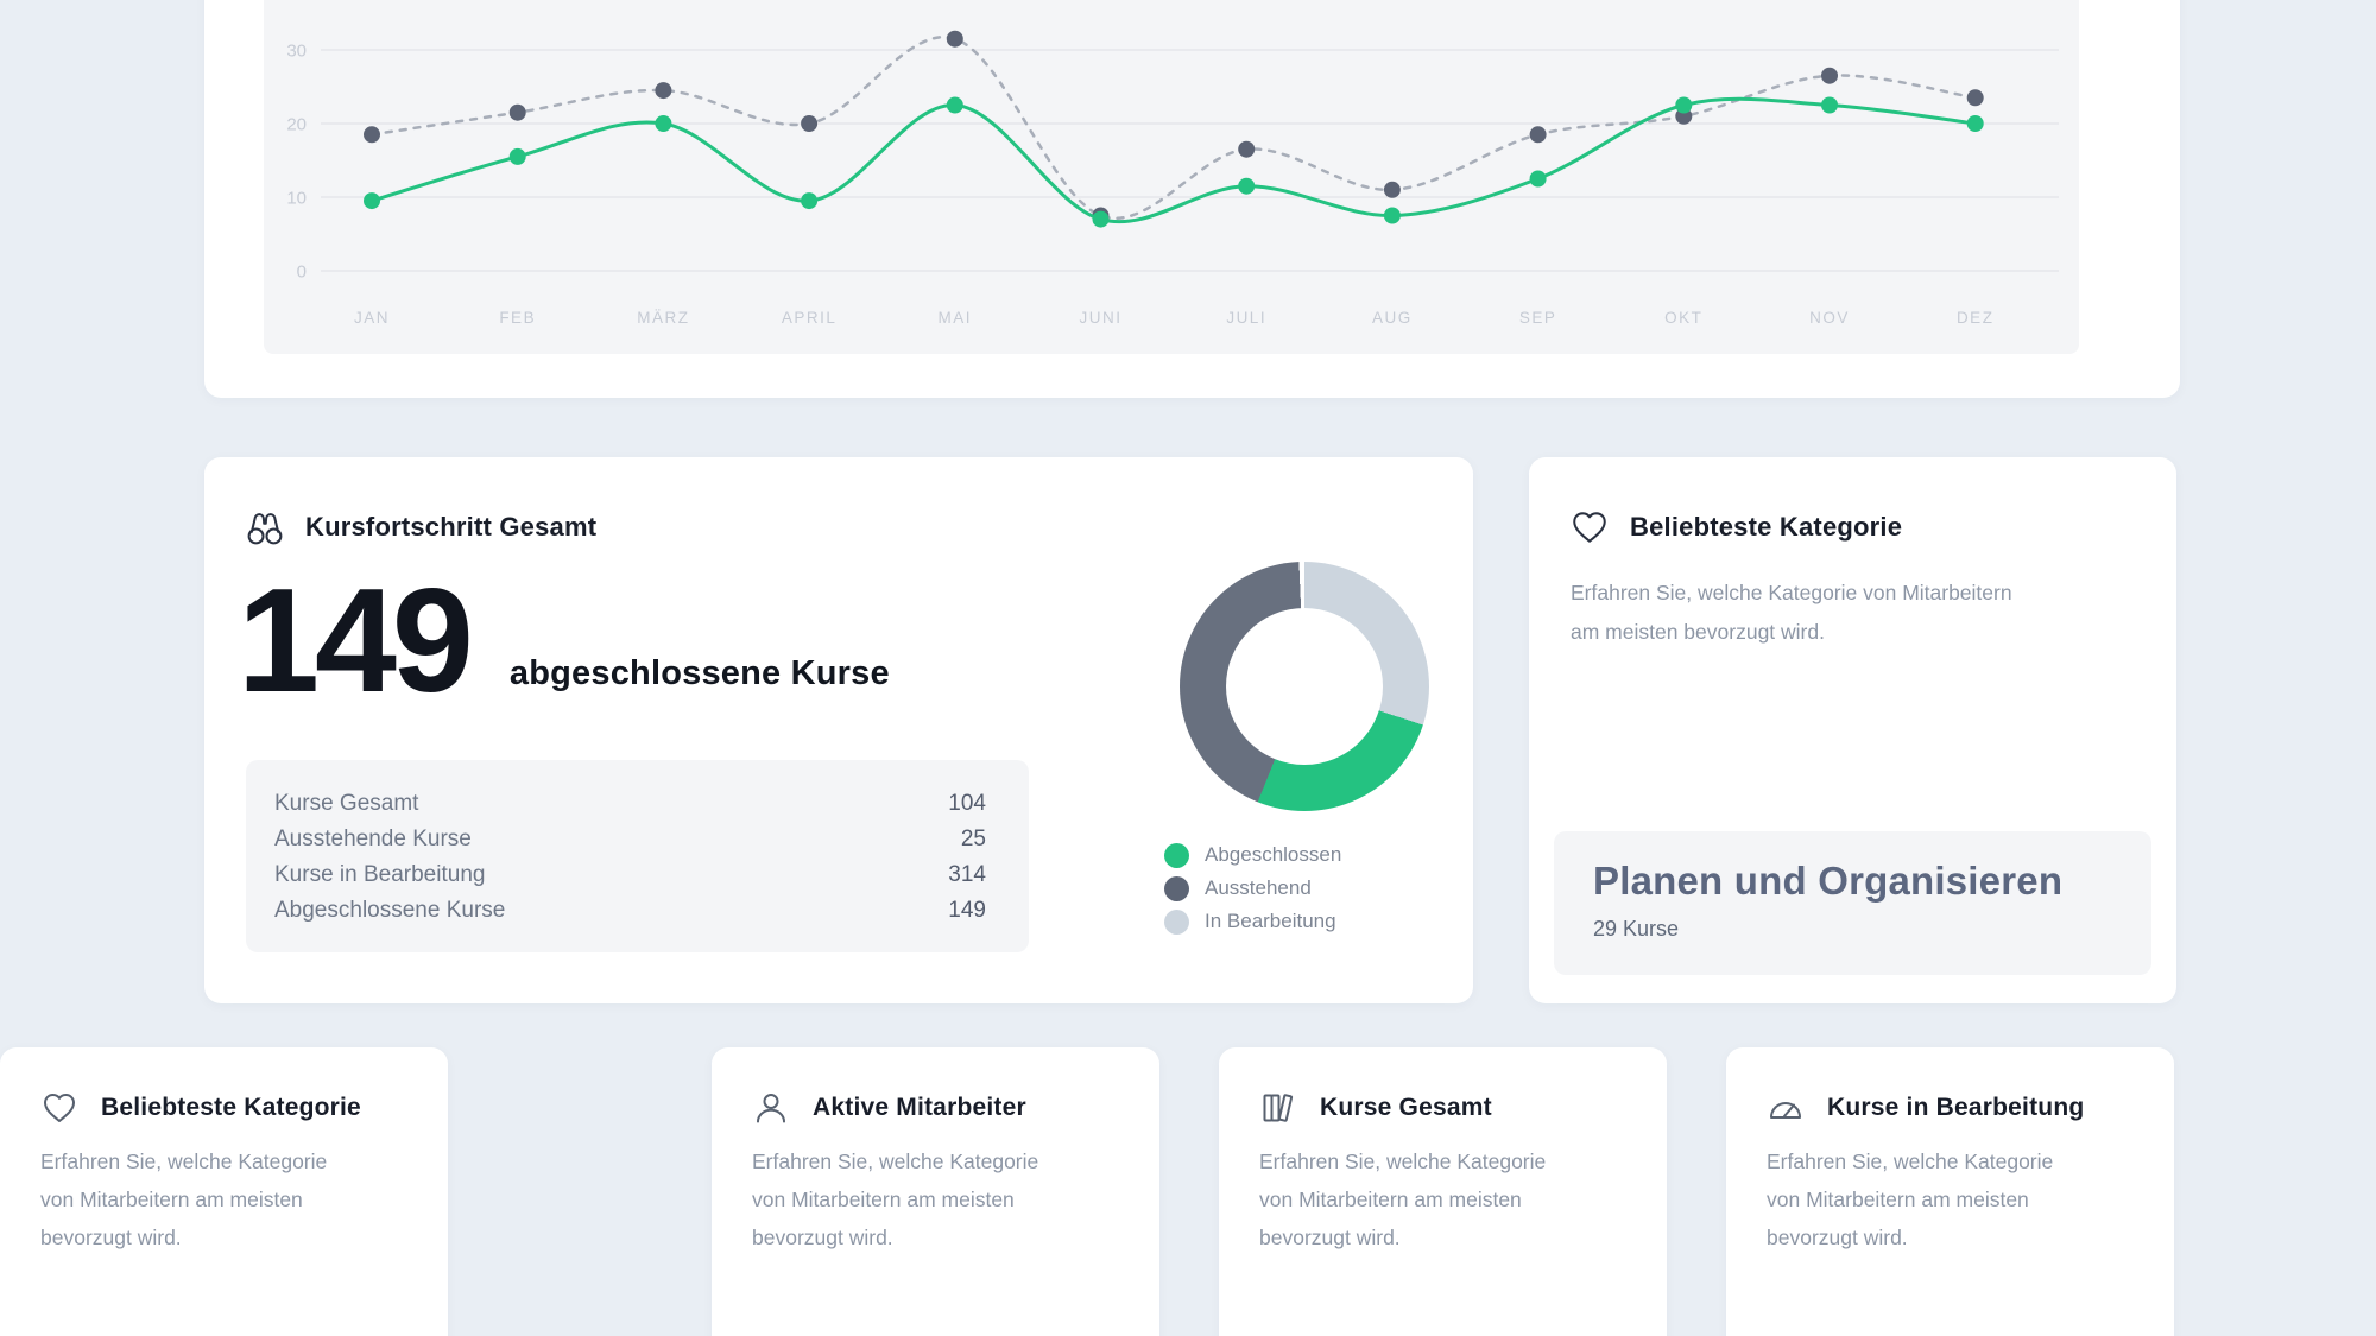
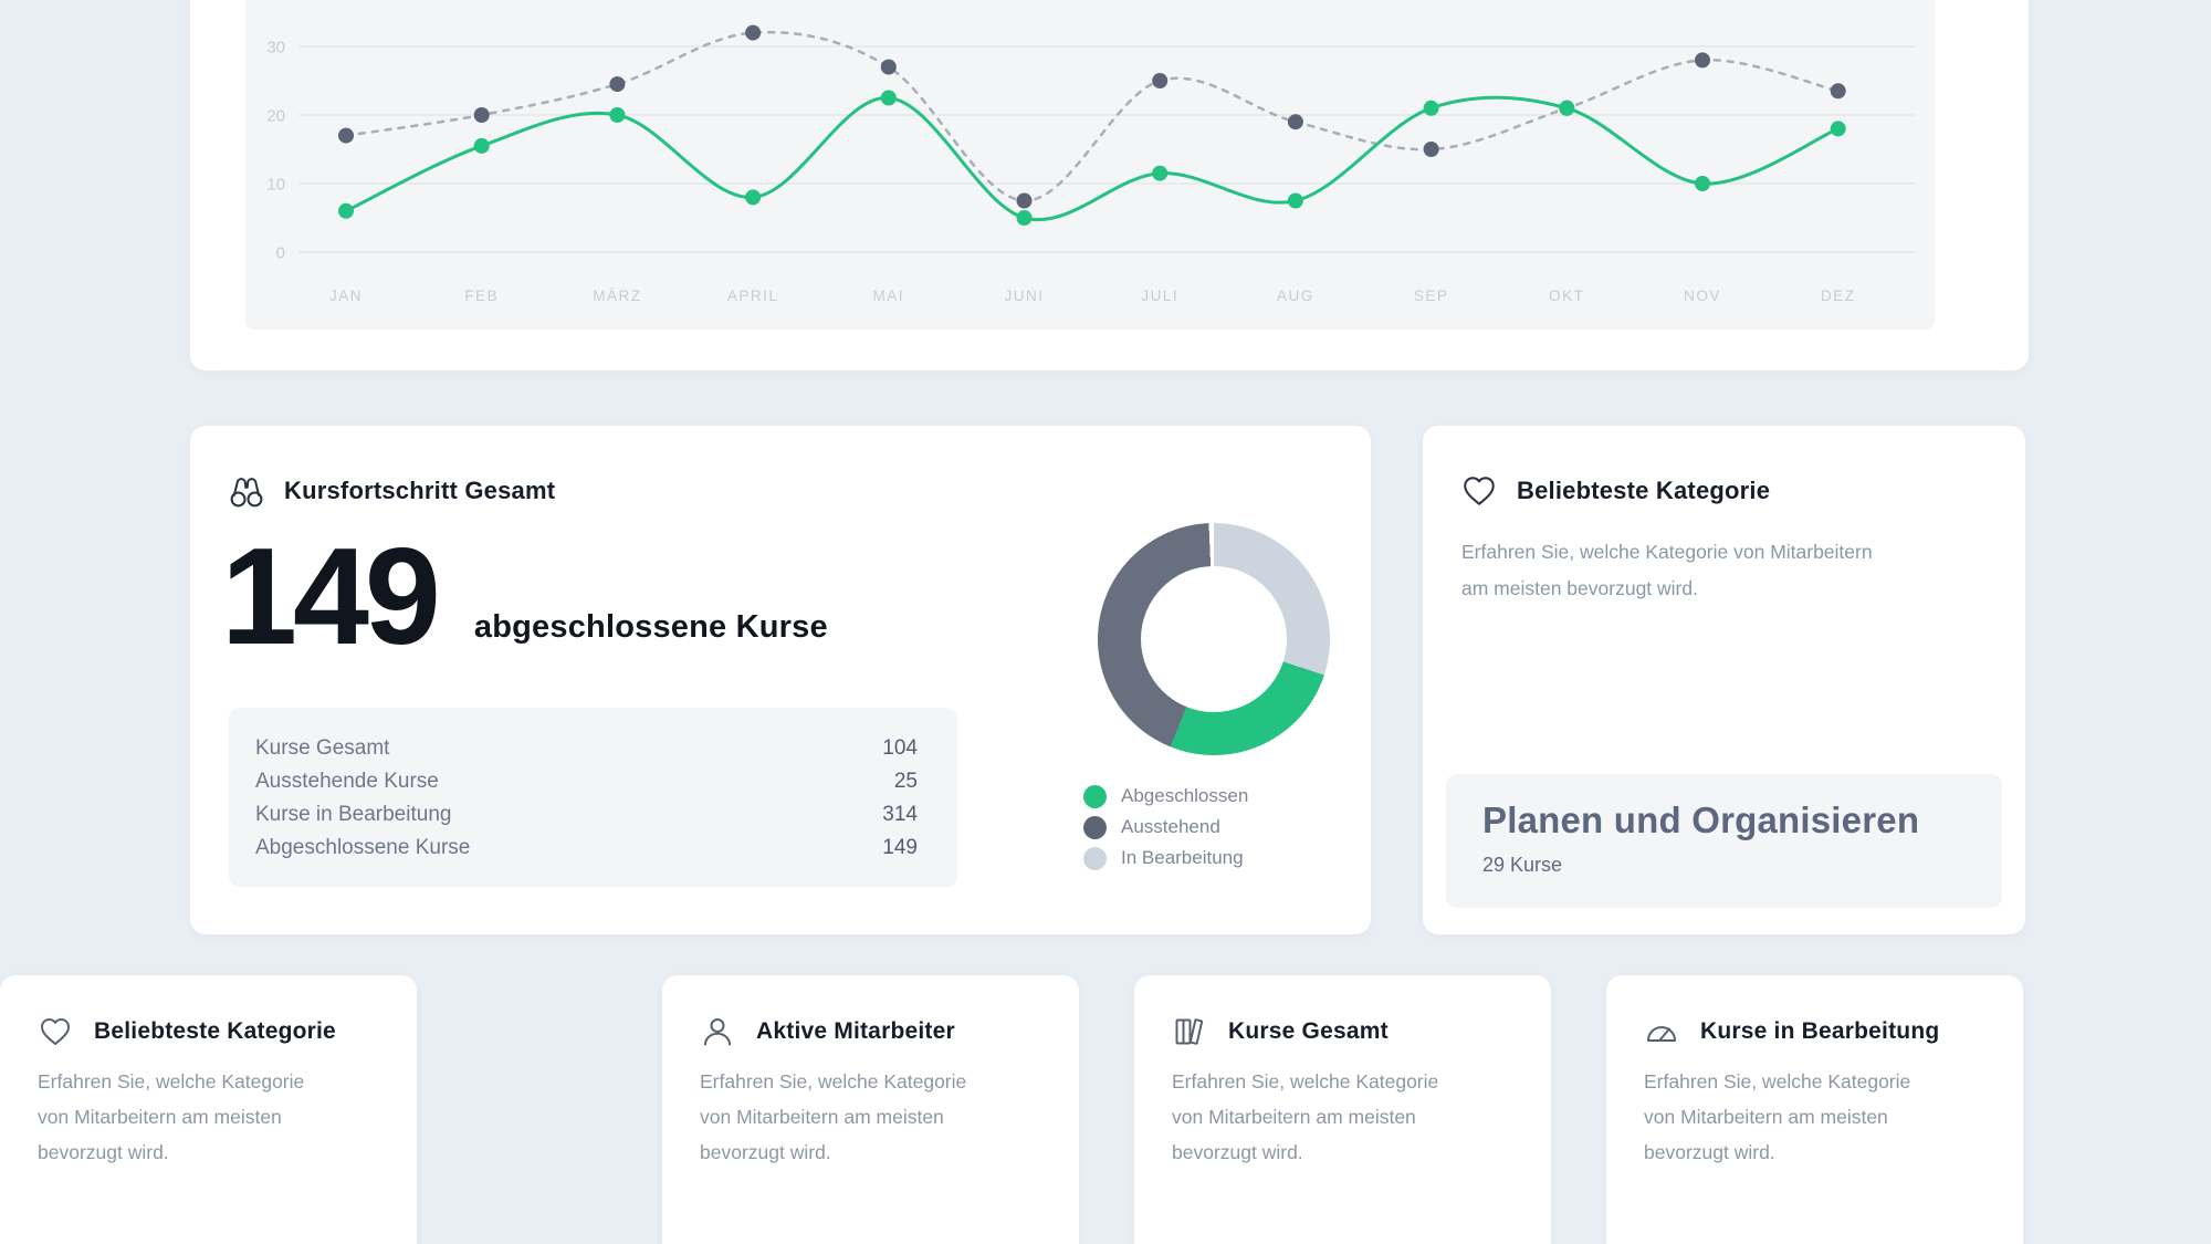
Ausstehend/JAN: 18 -> 17
Abgeschlossen/JAN: 10 -> 6
Ausstehend/FEB: 22 -> 20
Ausstehend/APRIL: 20 -> 32
Abgeschlossen/APRIL: 10 -> 8
Ausstehend/MAI: 32 -> 27
Abgeschlossen/JUNI: 7 -> 5
Ausstehend/JULI: 16 -> 25
Ausstehend/AUG: 11 -> 19
Ausstehend/SEP: 18 -> 15
Abgeschlossen/SEP: 12 -> 21
Abgeschlossen/OKT: 22 -> 21
Ausstehend/NOV: 26 -> 28
Abgeschlossen/NOV: 22 -> 10
Abgeschlossen/DEZ: 20 -> 18
